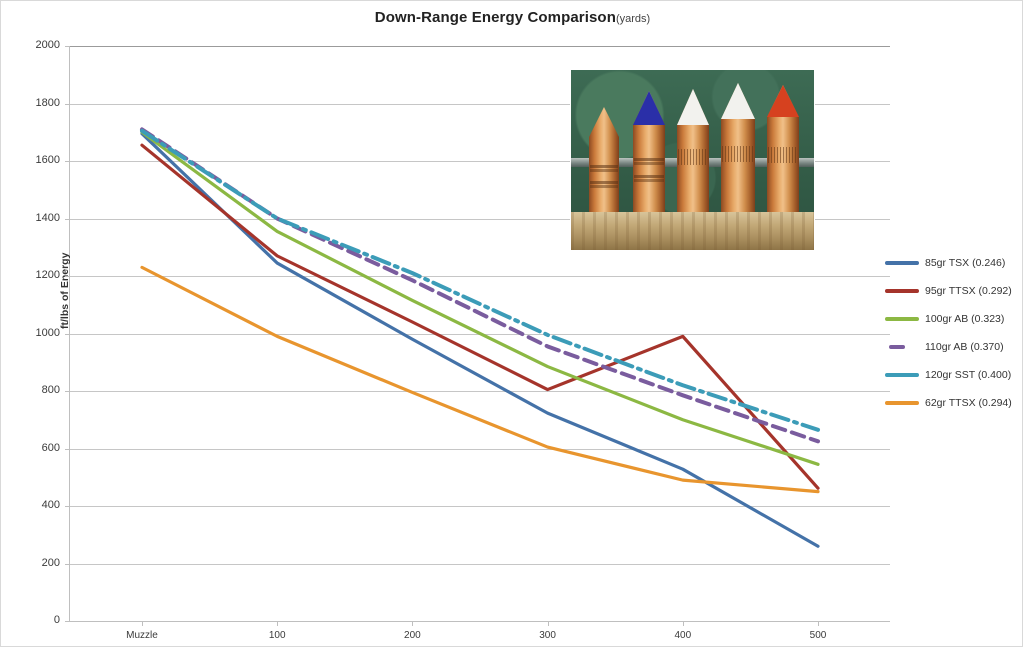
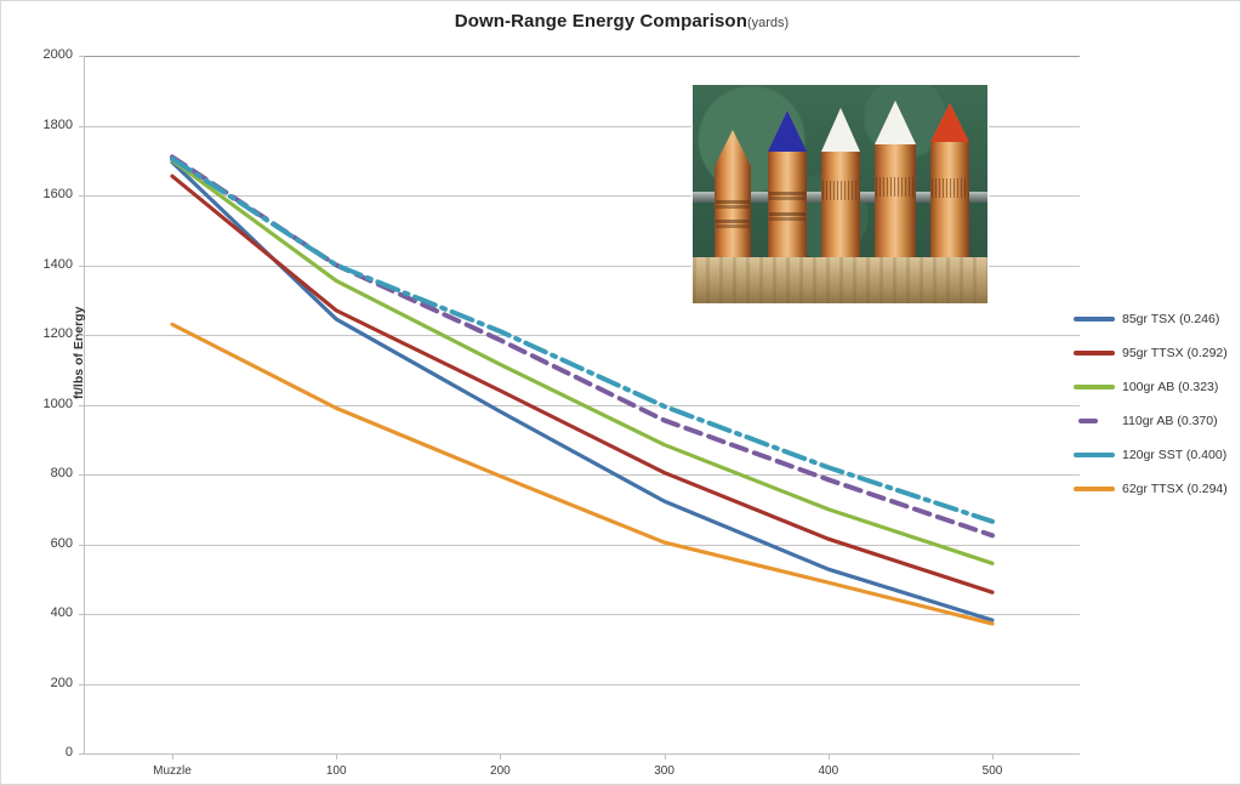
95gr TTSX (0.292)/400: 990 -> 620
85gr TSX (0.246)/500: 260 -> 380
62gr TTSX (0.294)/500: 450 -> 370
